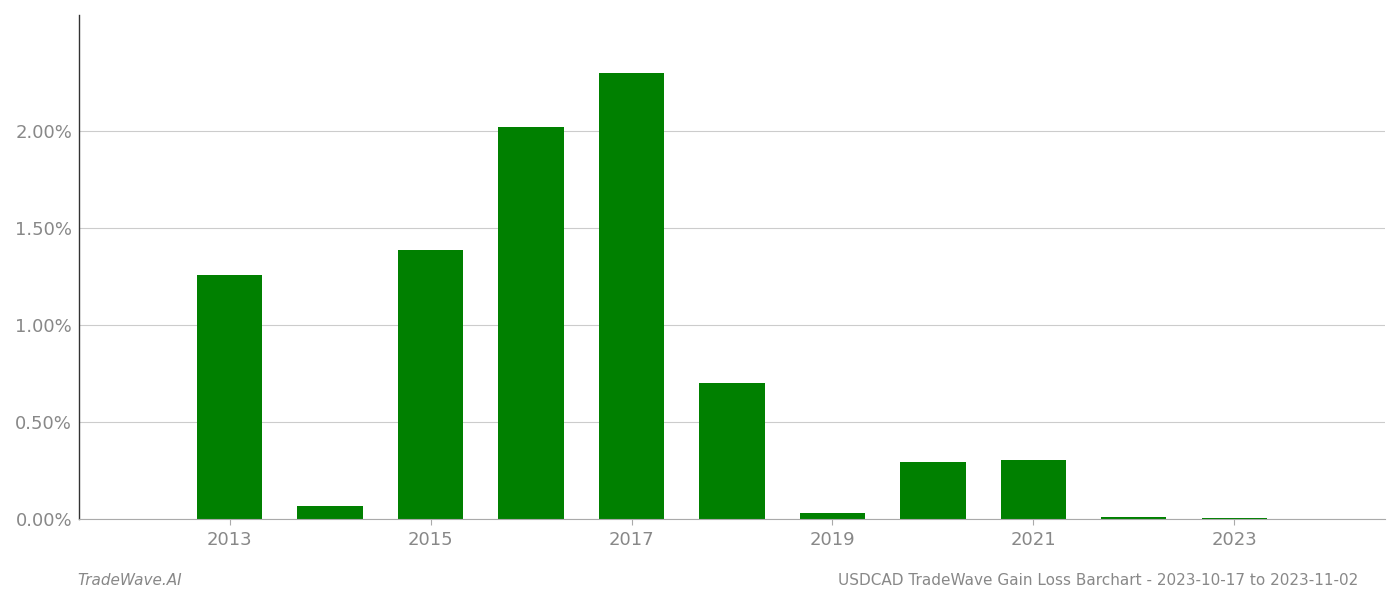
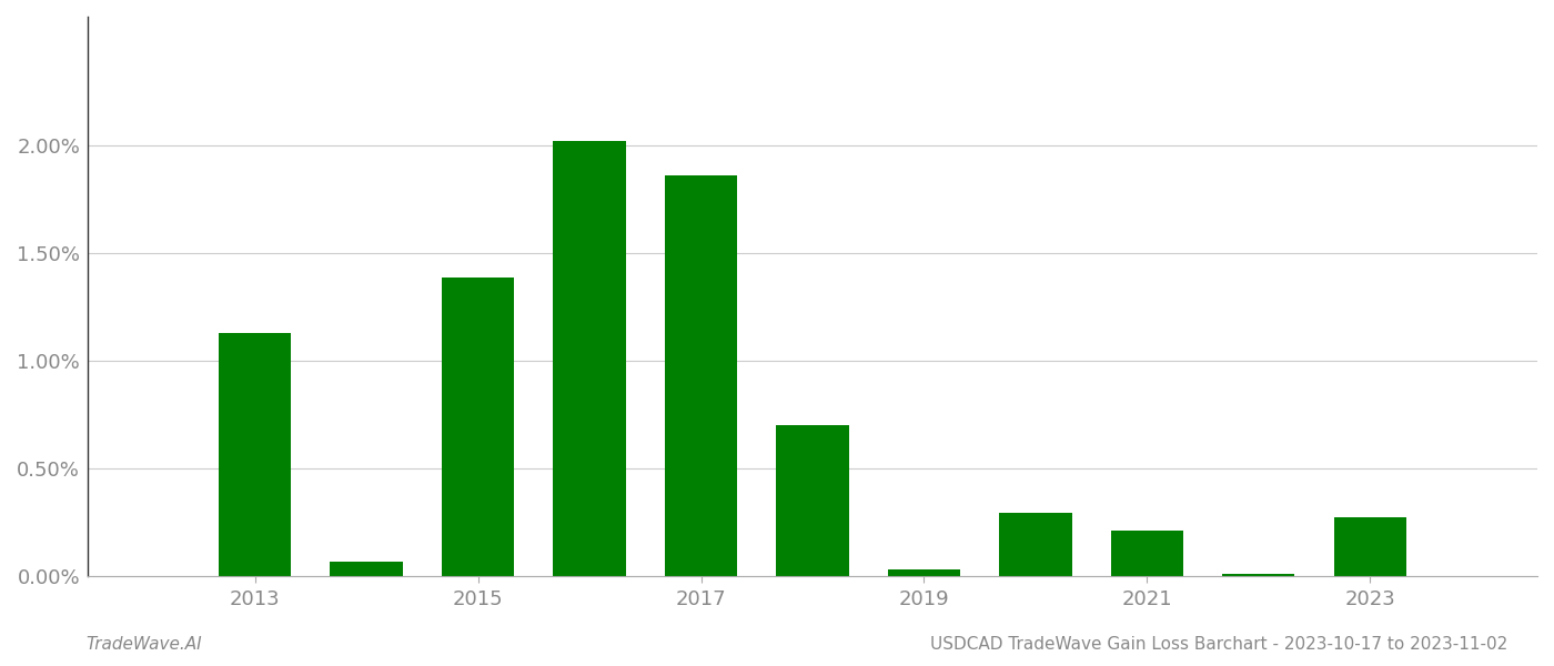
2013: 1.26% -> 1.13%
2017: 2.30% -> 1.86%
2021: 0.30% -> 0.21%
2023: 0.01% -> 0.27%
